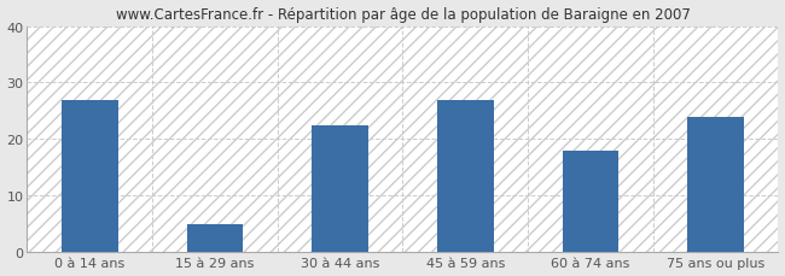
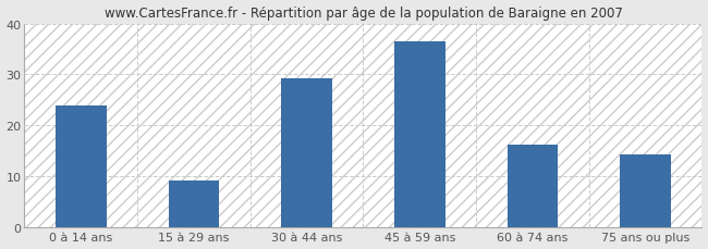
0 à 14 ans: 27.0 -> 24.0
15 à 29 ans: 5.0 -> 9.3
30 à 44 ans: 22.5 -> 29.2
45 à 59 ans: 27.0 -> 36.4
60 à 74 ans: 18.0 -> 16.3
75 ans ou plus: 24.0 -> 14.3
